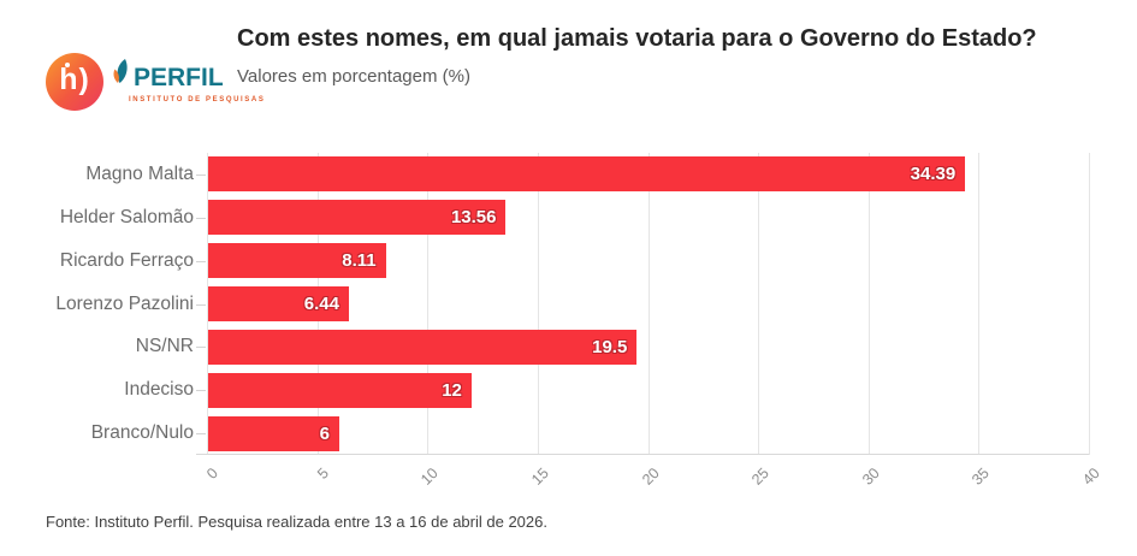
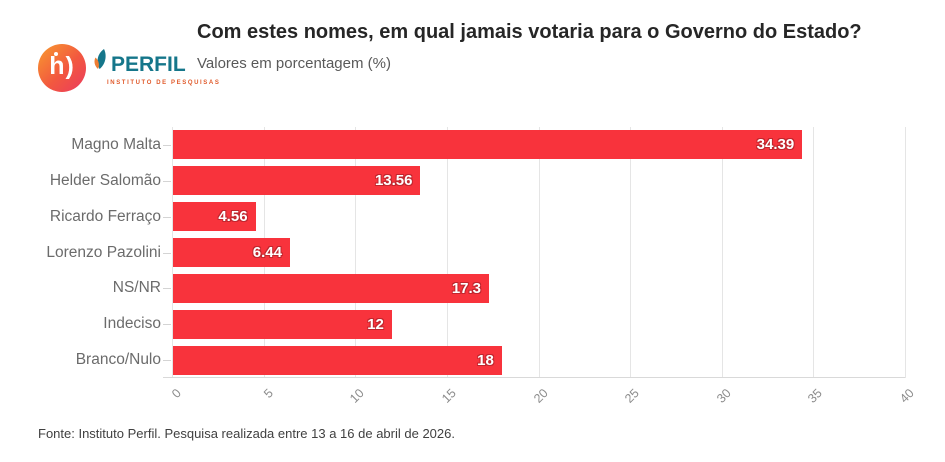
Ricardo Ferraço: 8.11 -> 4.56
NS/NR: 19.5 -> 17.3
Branco/Nulo: 6 -> 18
